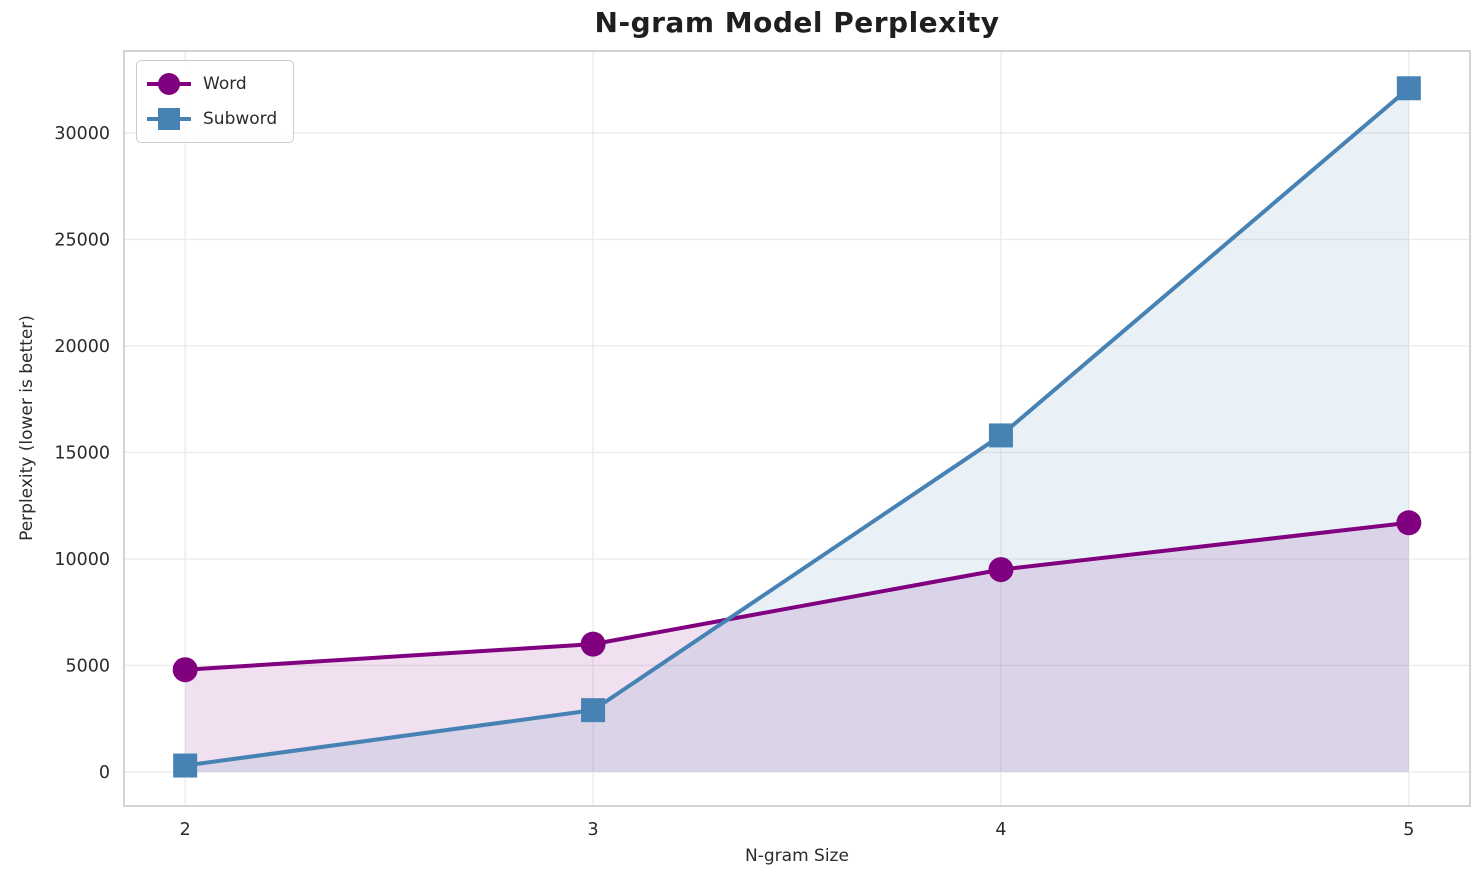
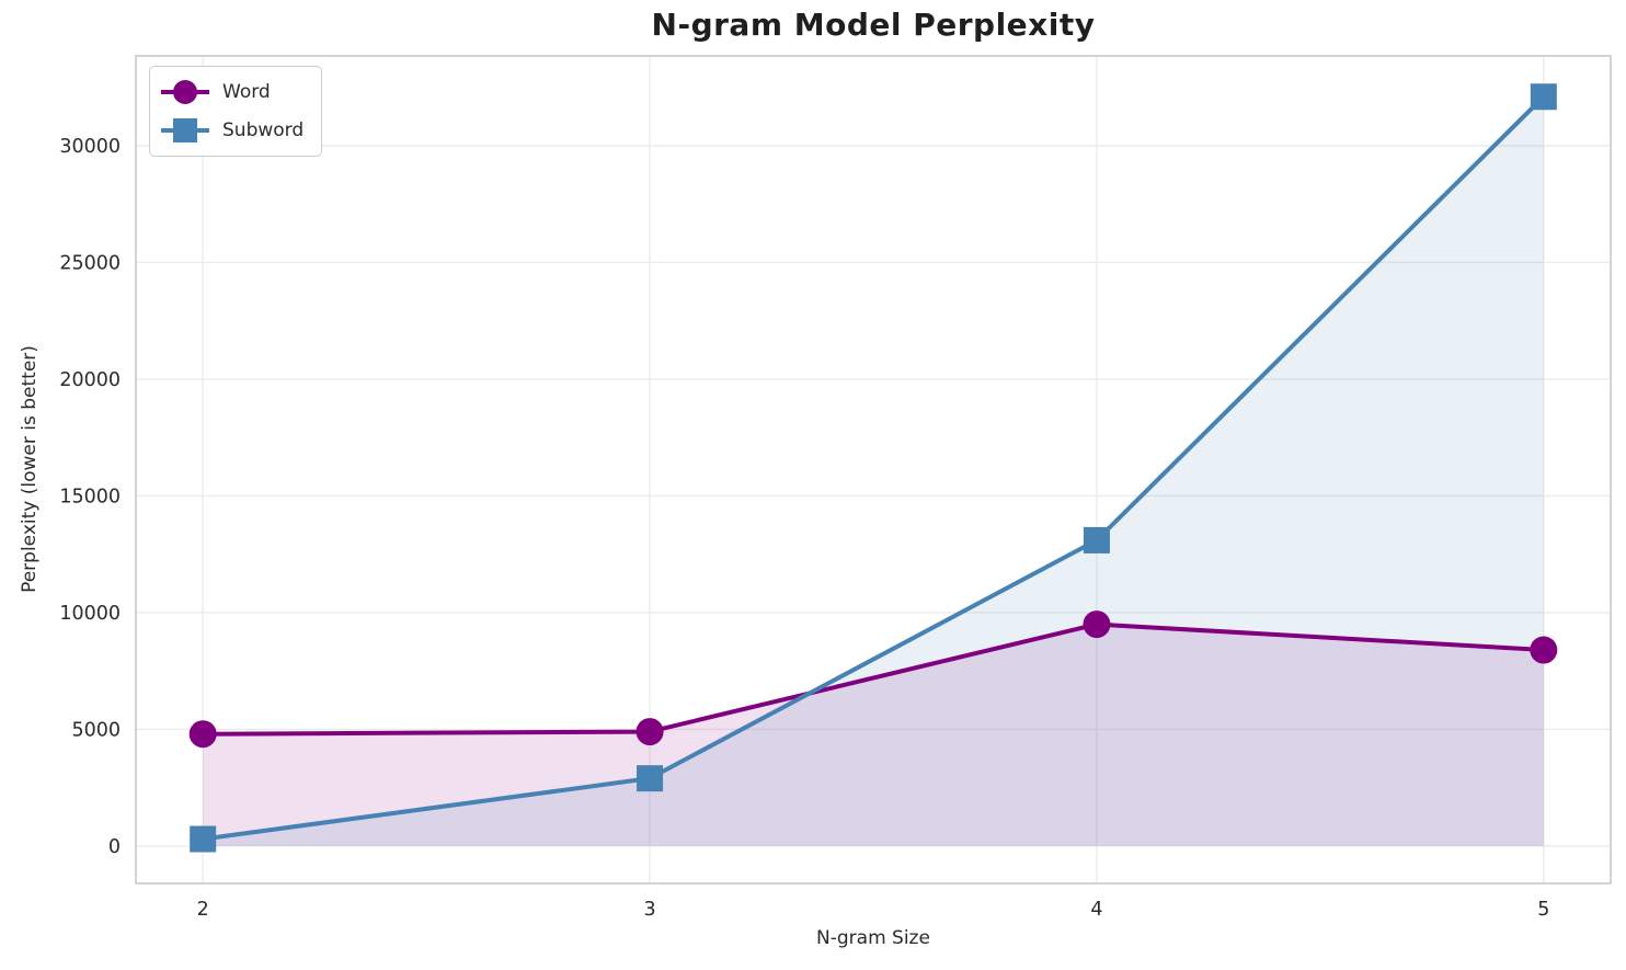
Word/3: 6000 -> 4900
Subword/4: 15800 -> 13100
Word/5: 11700 -> 8400
